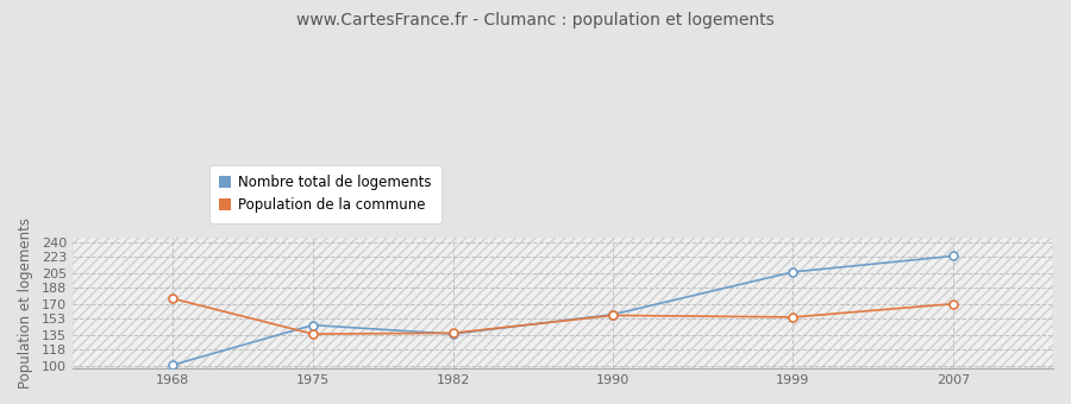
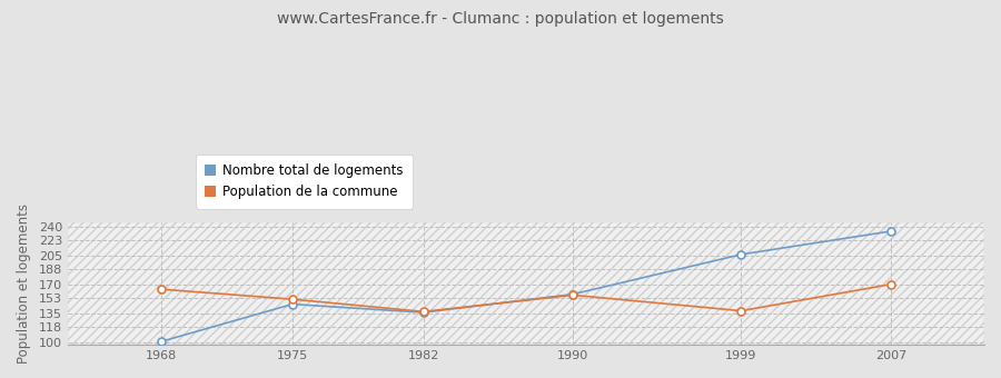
Population de la commune/1968: 176 -> 164
Population de la commune/1975: 136 -> 152
Population de la commune/1999: 155 -> 138
Nombre total de logements/2007: 224 -> 234
